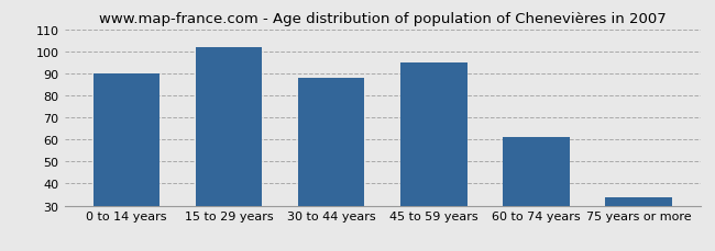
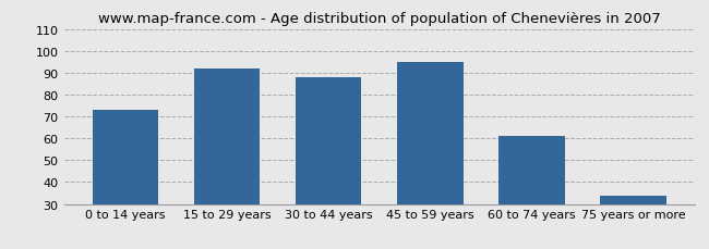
0 to 14 years: 90 -> 73
15 to 29 years: 102 -> 92
